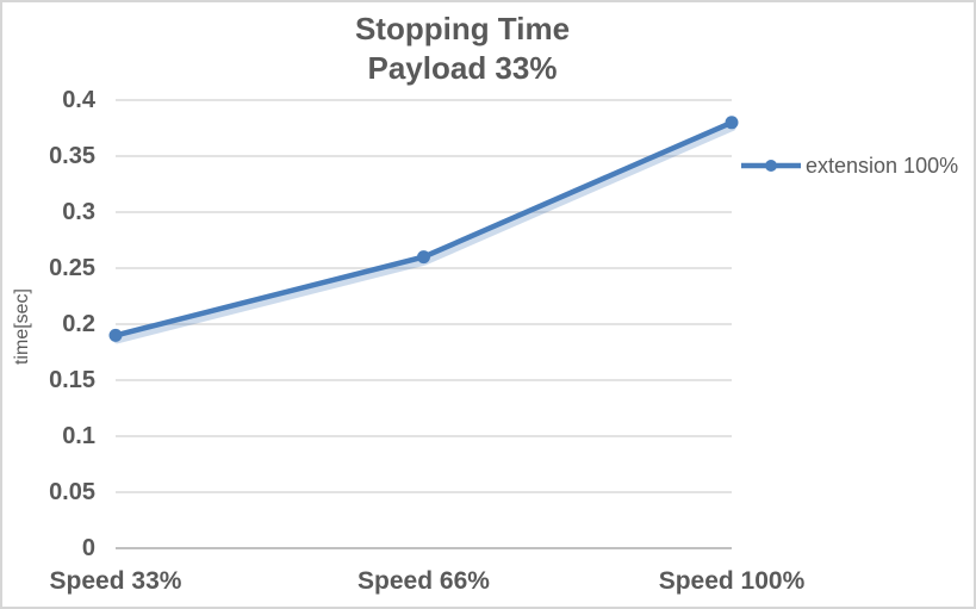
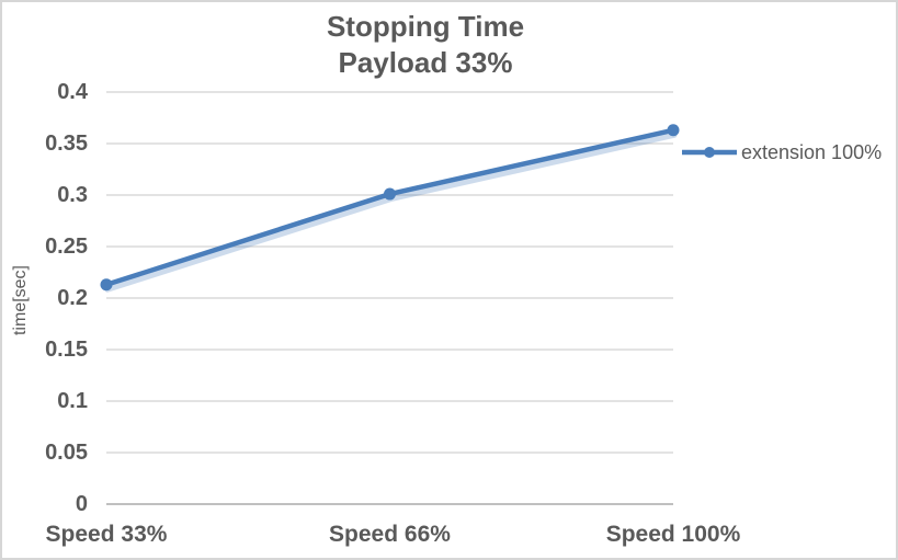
Speed 33%: 0.19 -> 0.21
Speed 66%: 0.26 -> 0.30
Speed 100%: 0.38 -> 0.36
